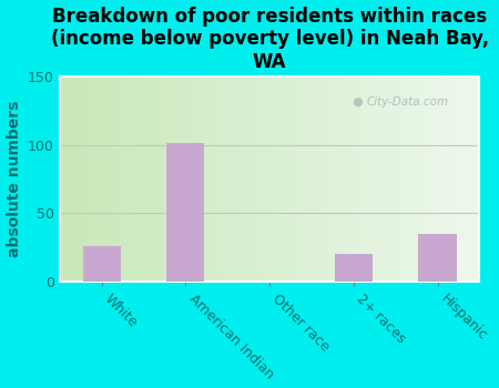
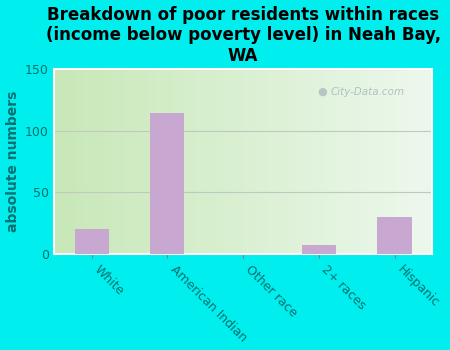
White: 26 -> 20
American Indian: 102 -> 115
2+ races: 20 -> 7
Hispanic: 35 -> 30
